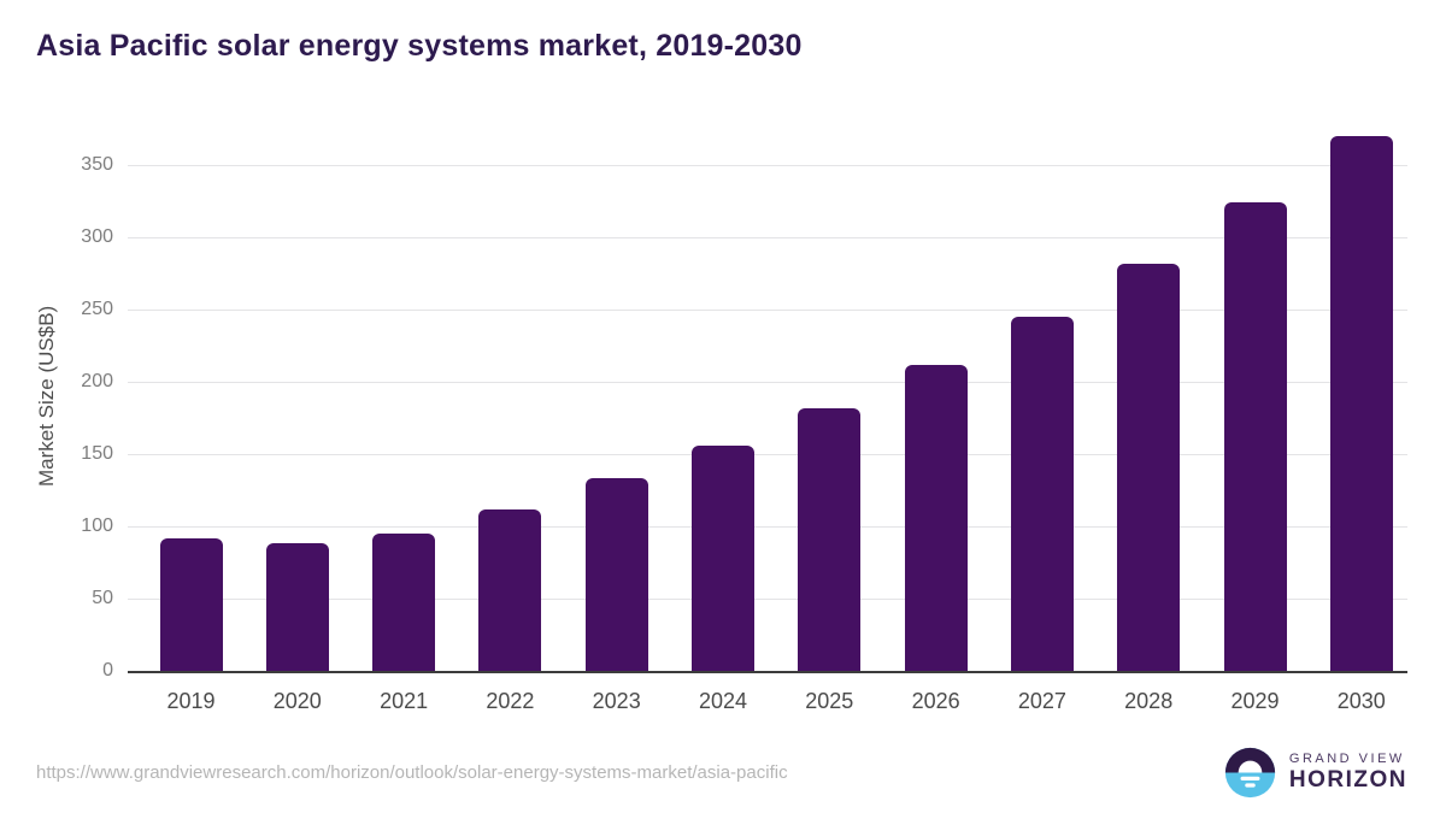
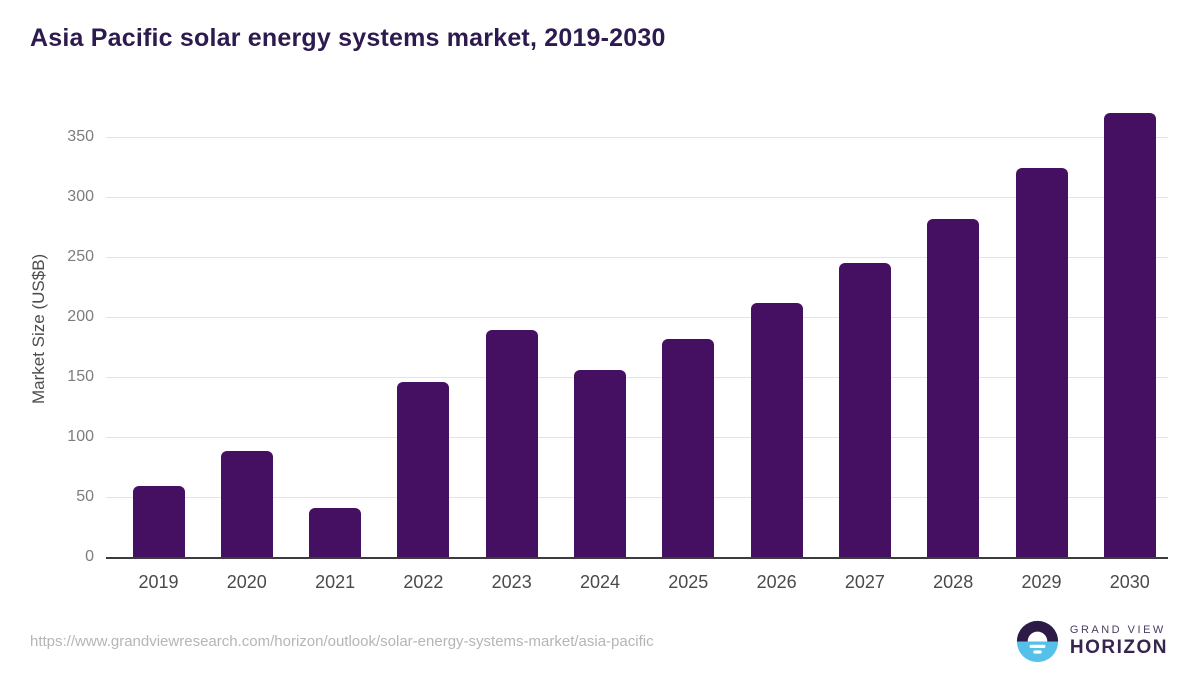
2019: 92 -> 59
2021: 95 -> 41
2022: 112 -> 146
2023: 133 -> 189
